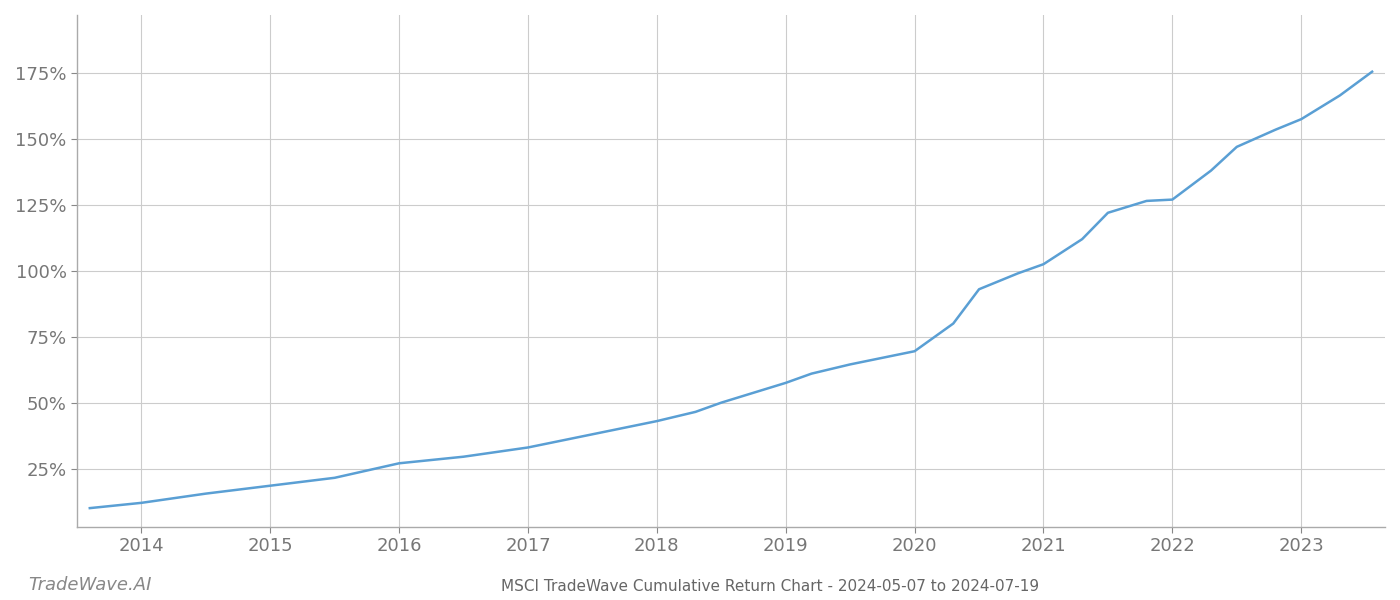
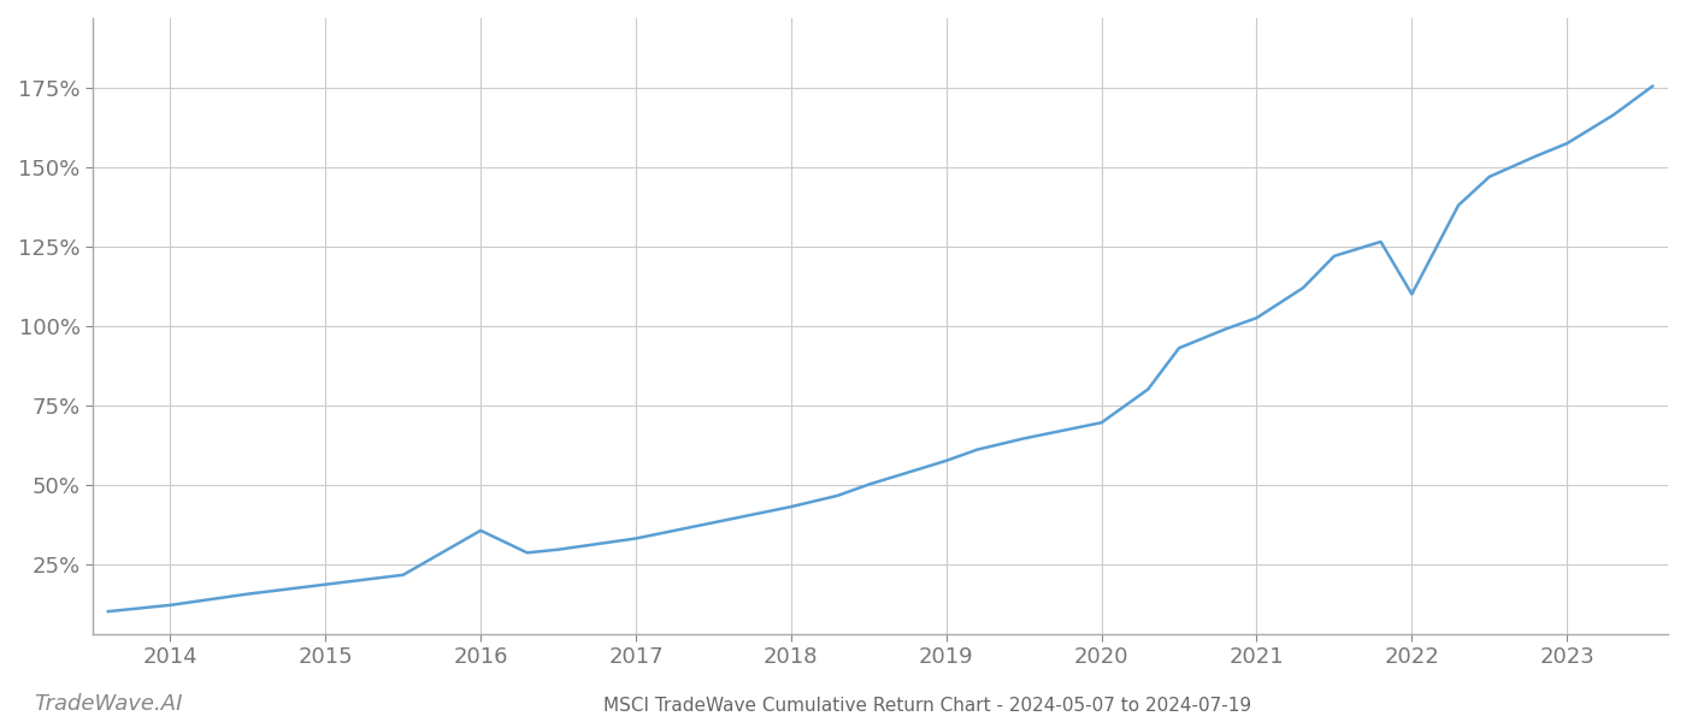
2016: 27.0% -> 35.5%
2022: 127.0% -> 110.0%
